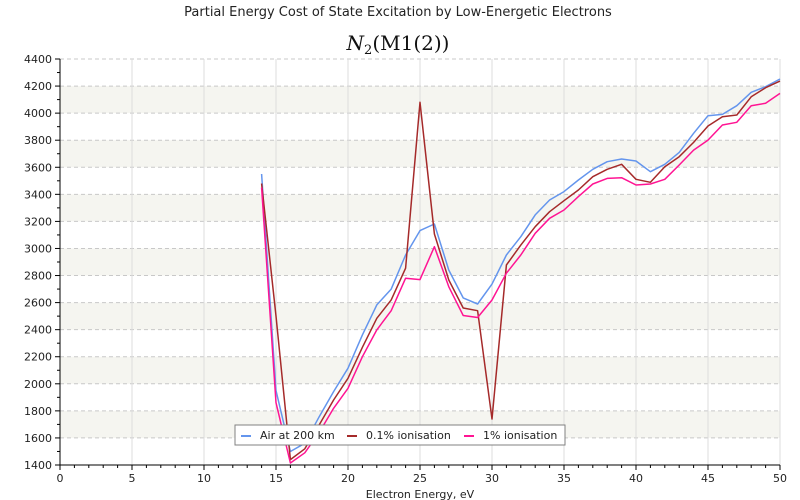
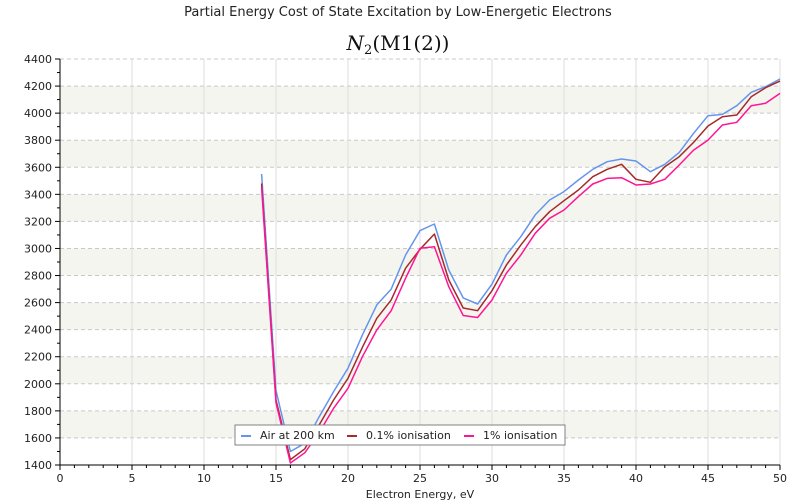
0.1% ionisation/15: 2500 -> 1880
0.1% ionisation/25: 4080 -> 2990
1% ionisation/25: 2770 -> 3000
0.1% ionisation/30: 1740 -> 2690
